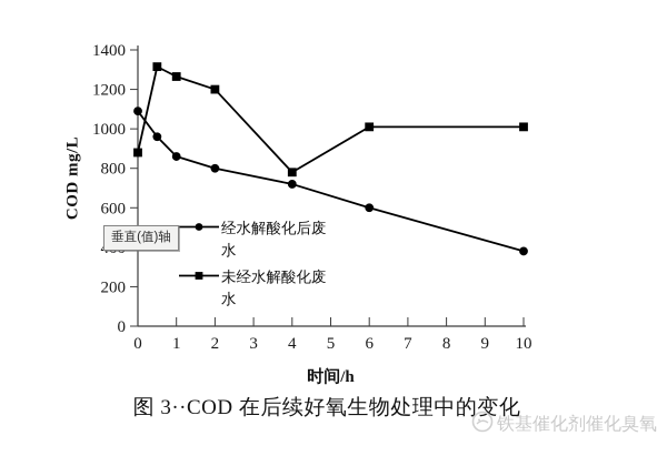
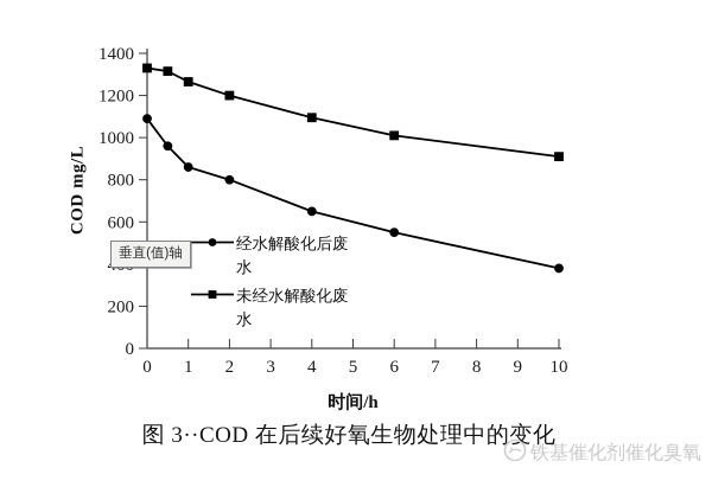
未经水解酸化废水/0: 880 -> 1330
经水解酸化后废水/4: 720 -> 650
未经水解酸化废水/4: 780 -> 1100
经水解酸化后废水/6: 600 -> 550
未经水解酸化废水/10: 1010 -> 910
